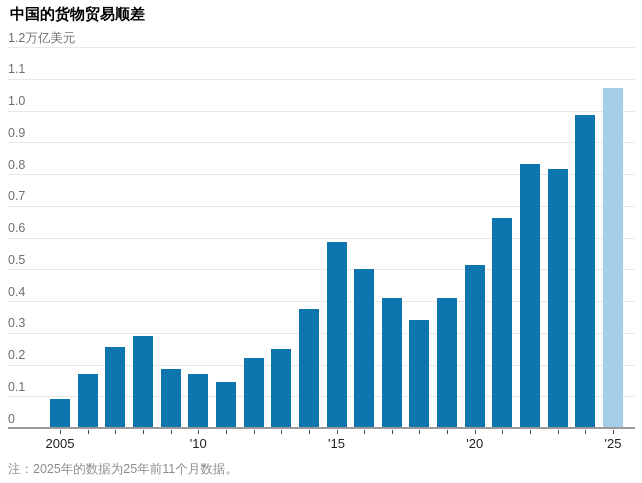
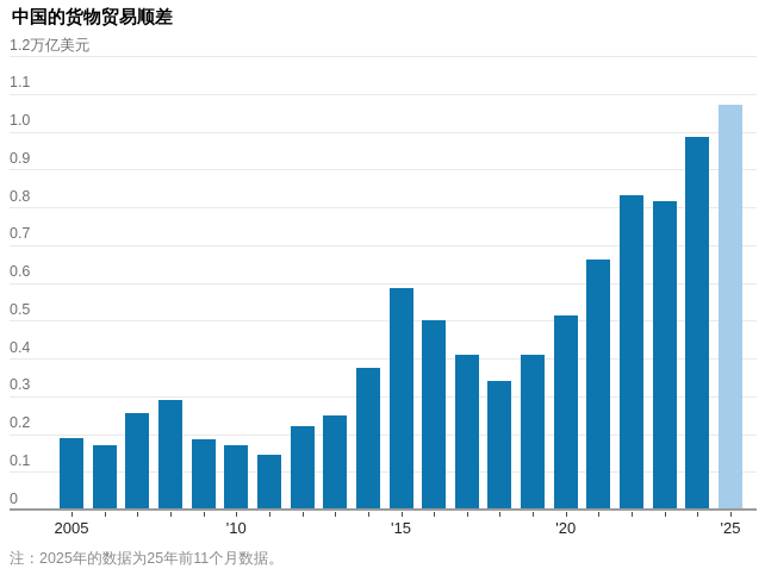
2005: 0.09 -> 0.19
